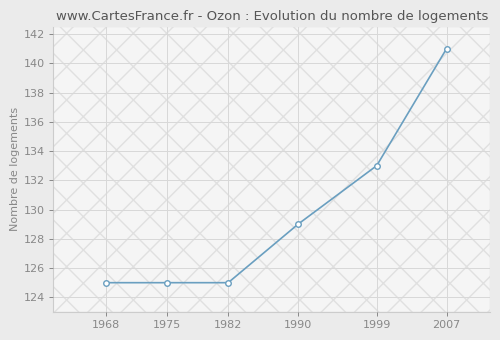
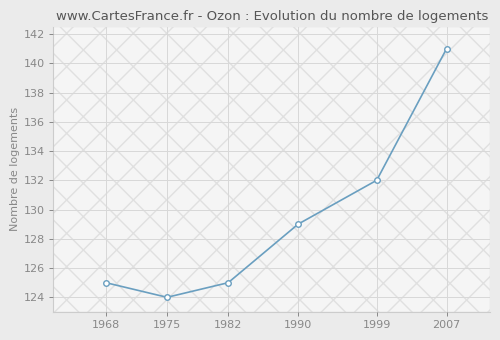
1975: 125 -> 124
1999: 133 -> 132
